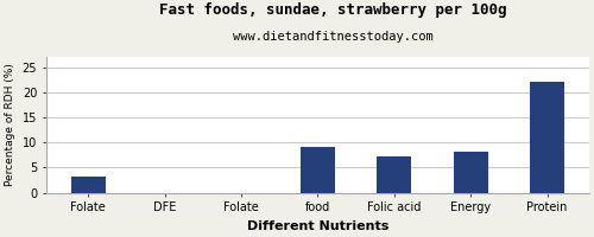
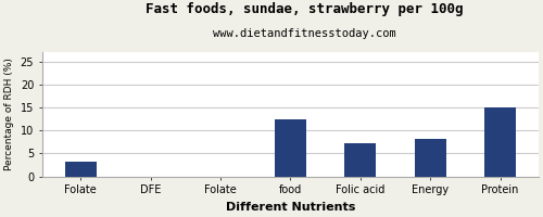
food: 9.0 -> 12.5
Protein: 22.0 -> 15.0
